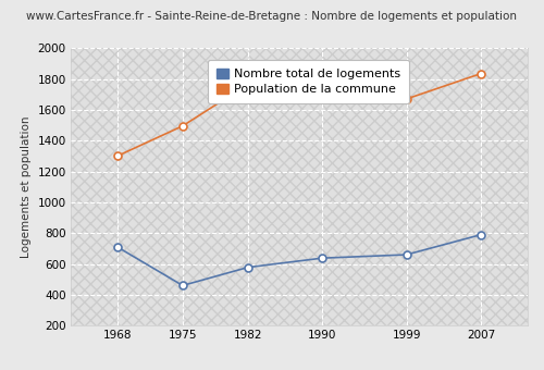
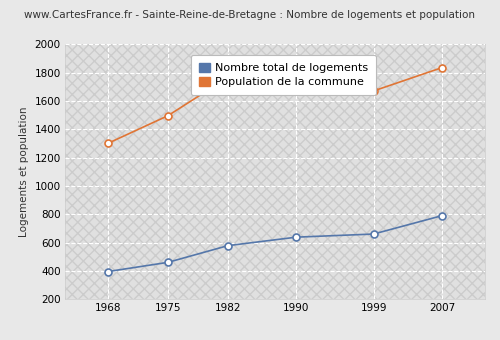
Nombre total de logements/1968: 710 -> 400
